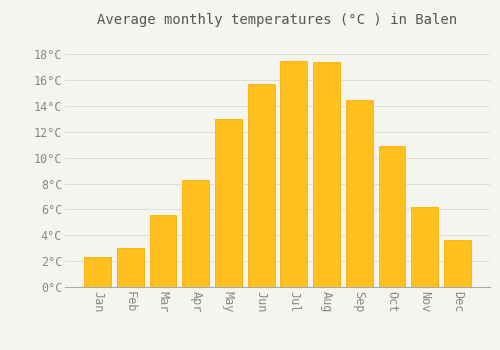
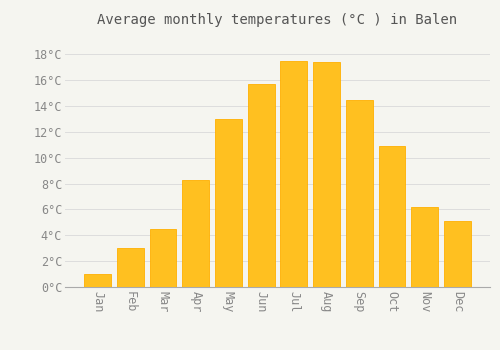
Jan: 2.3°C -> 1.0°C
Mar: 5.6°C -> 4.5°C
Dec: 3.6°C -> 5.1°C
